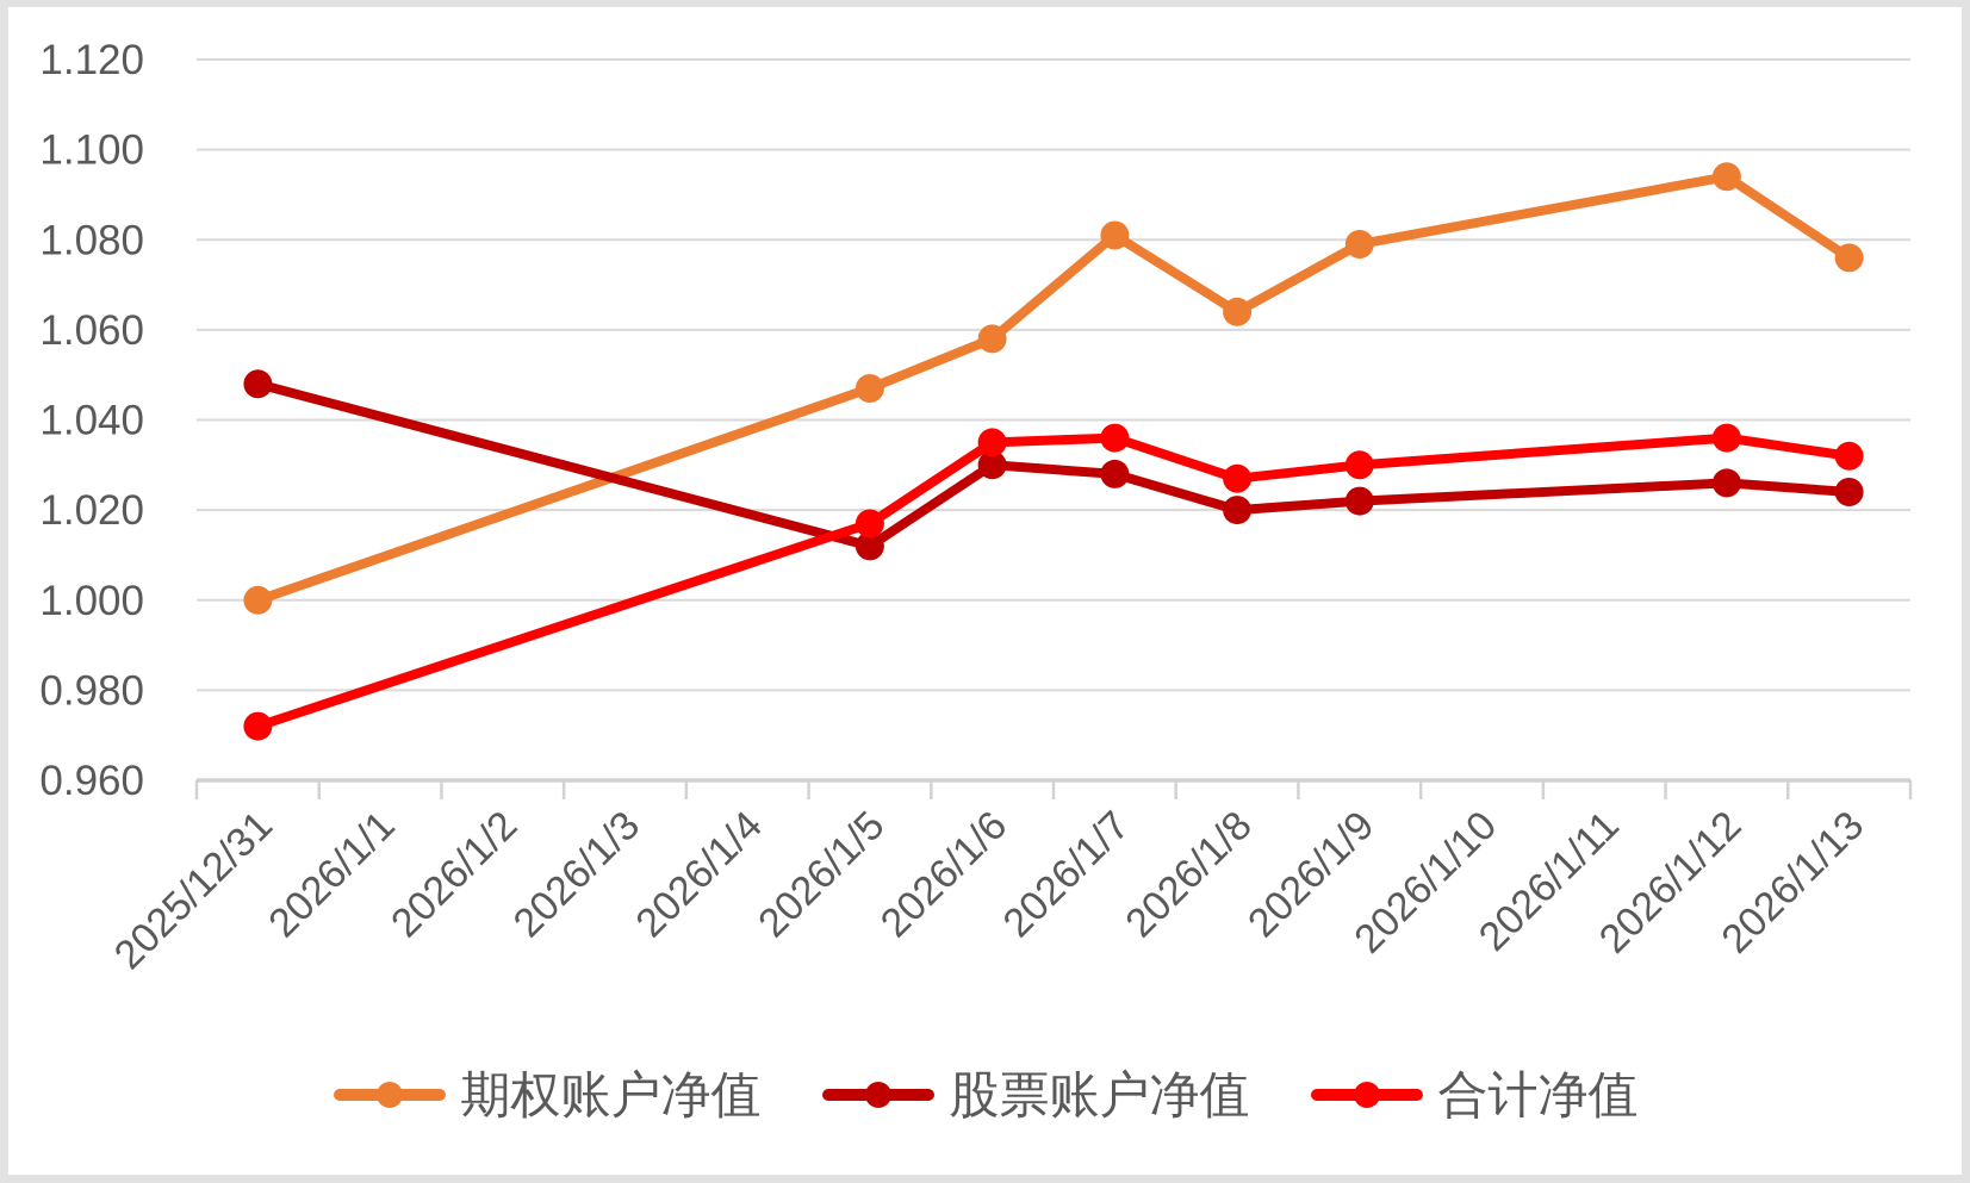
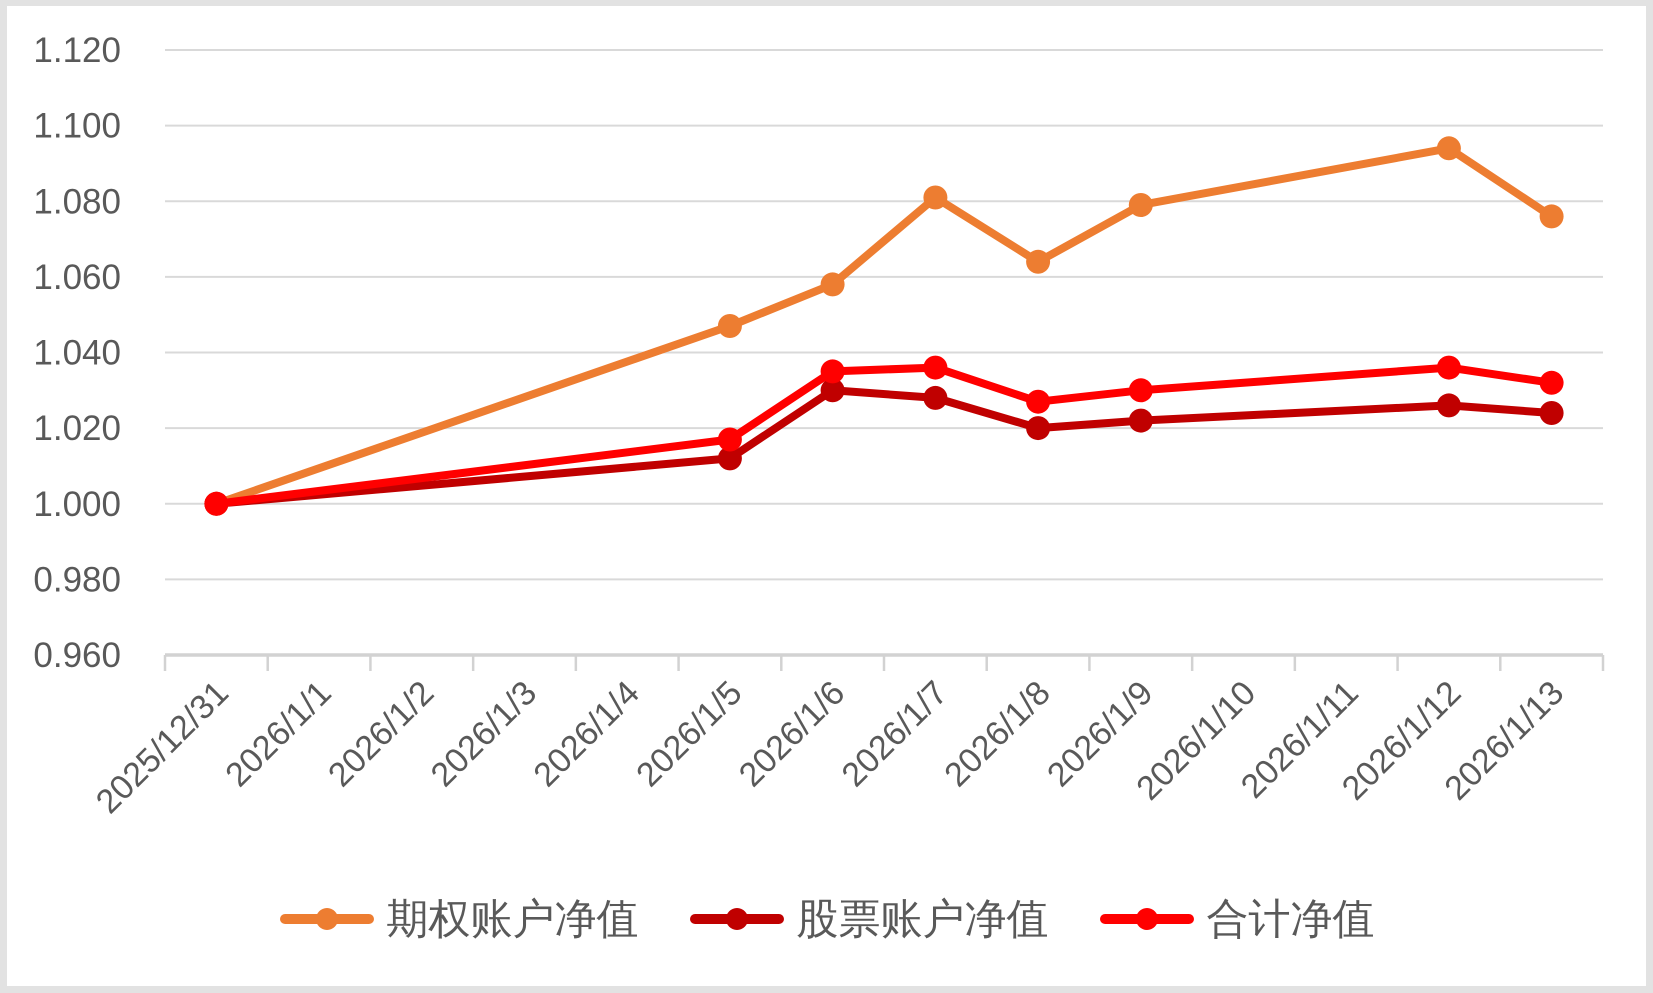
股票账户净值/2025/12/31: 1.048 -> 1.000
合计净值/2025/12/31: 0.972 -> 1.000
